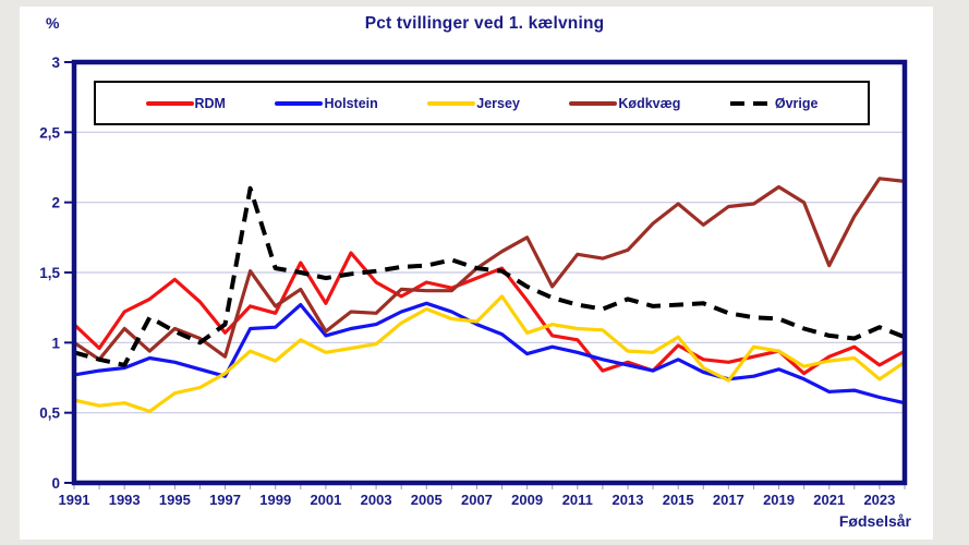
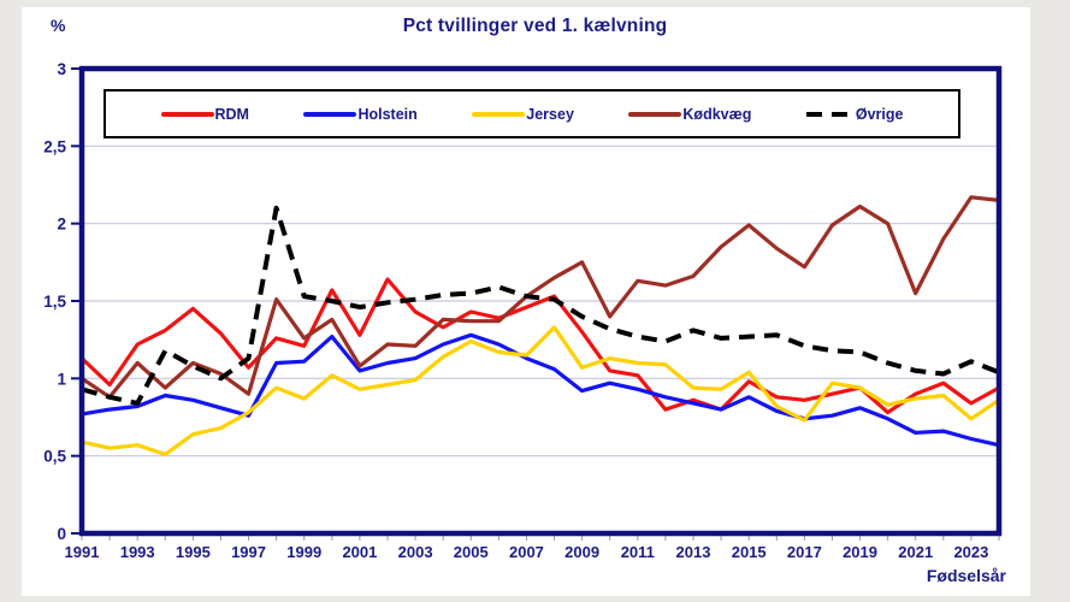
Kødkvæg/2017: 1.97 -> 1.72
